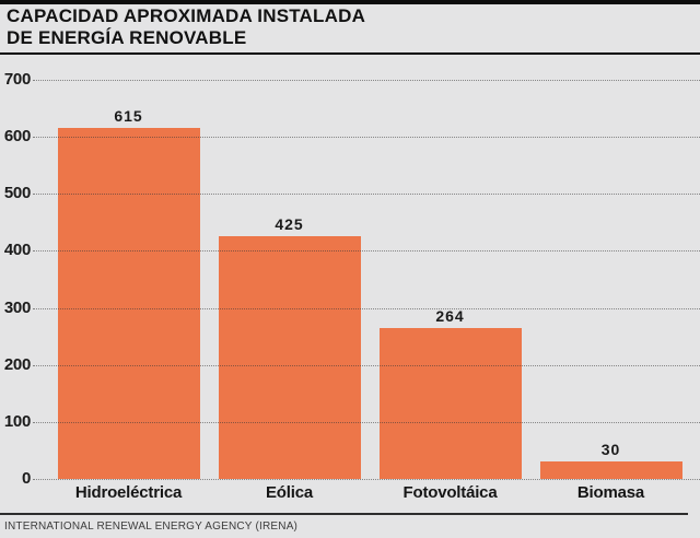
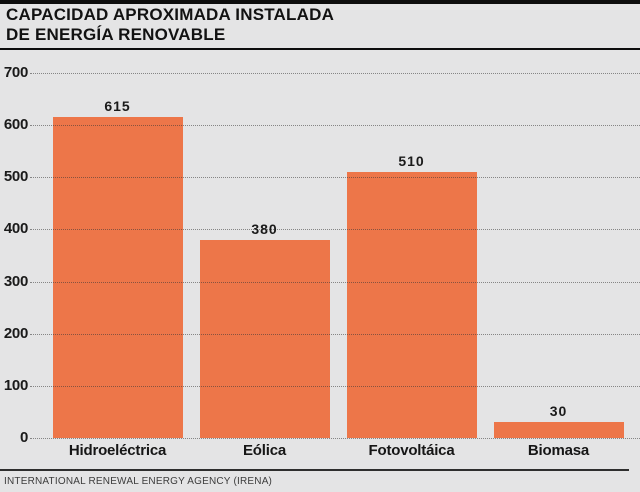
Eólica: 425 -> 380
Fotovoltáica: 264 -> 510
